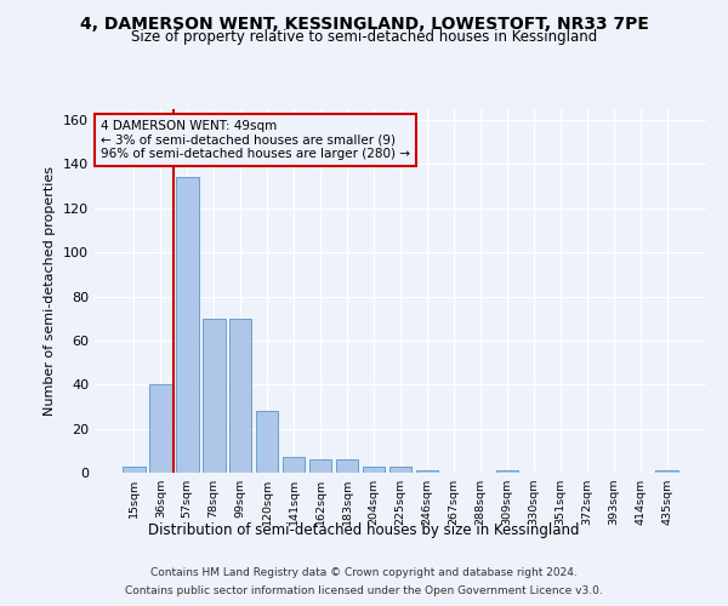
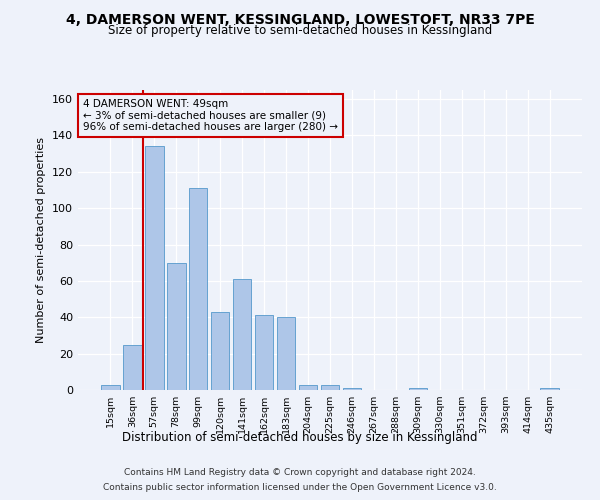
36sqm: 40 -> 25
99sqm: 70 -> 111
120sqm: 28 -> 43
141sqm: 7 -> 61
162sqm: 6 -> 41
183sqm: 6 -> 40
